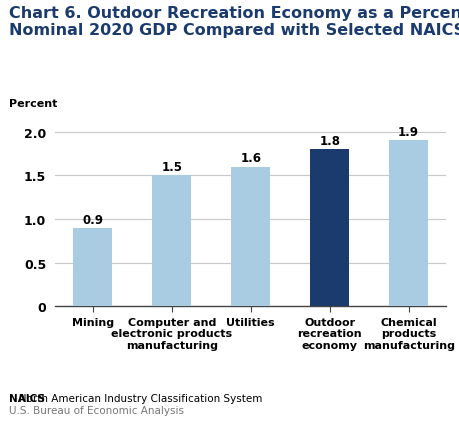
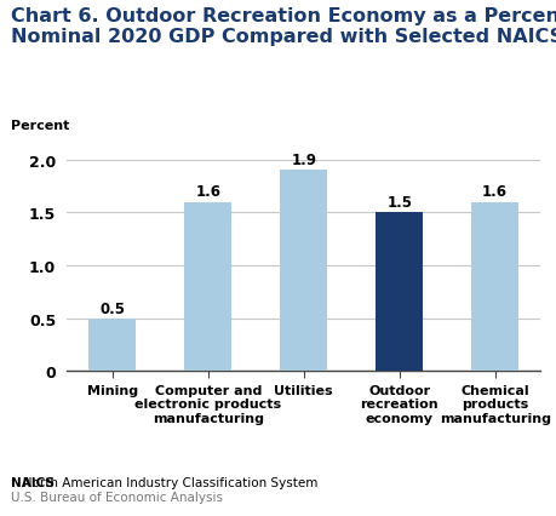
Mining: 0.9 -> 0.5
Computer and electronic products manufacturing: 1.5 -> 1.6
Utilities: 1.6 -> 1.9
Outdoor recreation economy: 1.8 -> 1.5
Chemical products manufacturing: 1.9 -> 1.6
